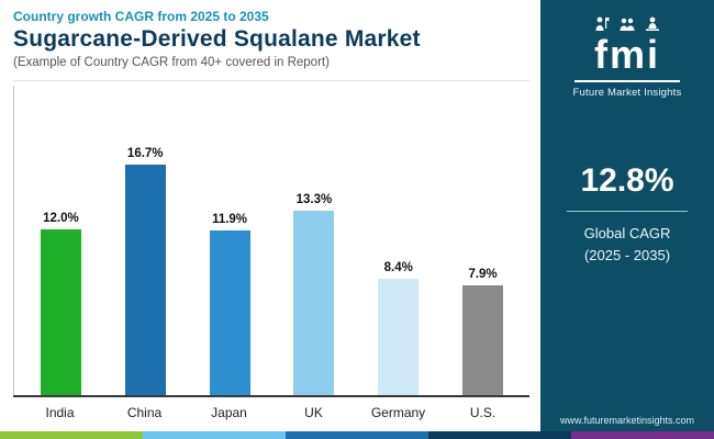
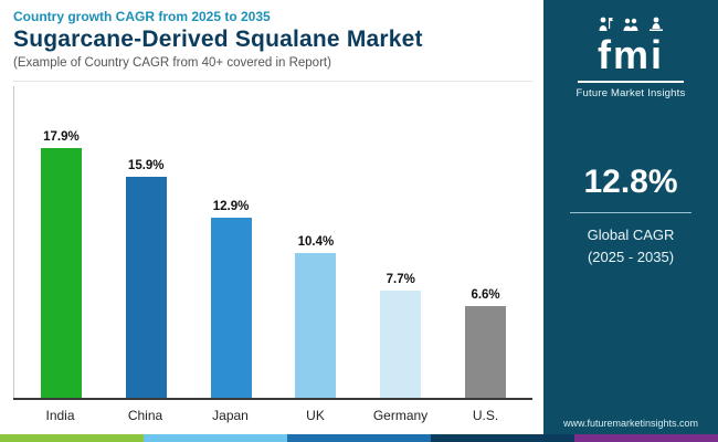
India: 12.0% -> 17.9%
China: 16.7% -> 15.9%
Japan: 11.9% -> 12.9%
UK: 13.3% -> 10.4%
Germany: 8.4% -> 7.7%
U.S.: 7.9% -> 6.6%
